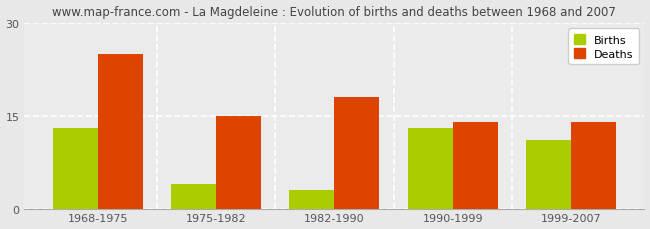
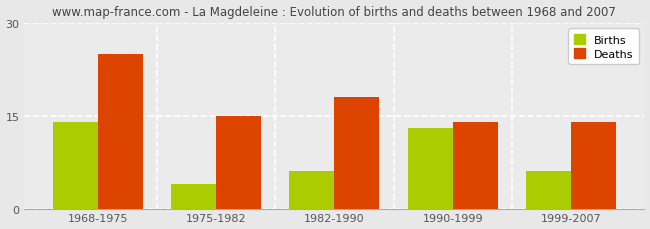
Births/1968-1975: 13 -> 14
Births/1982-1990: 3 -> 6
Births/1999-2007: 11 -> 6
